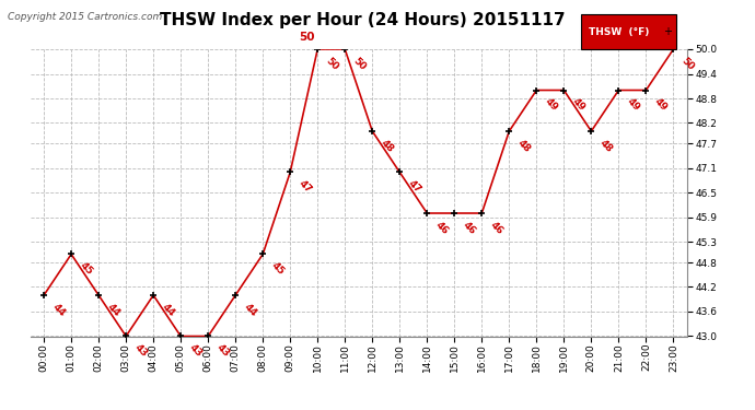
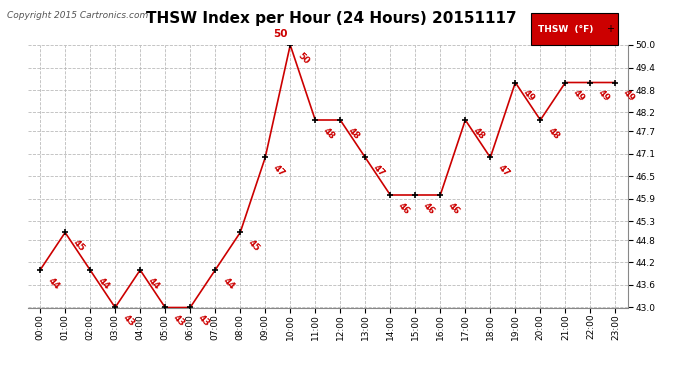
11:00: 50 -> 48
18:00: 49 -> 47
23:00: 50 -> 49
